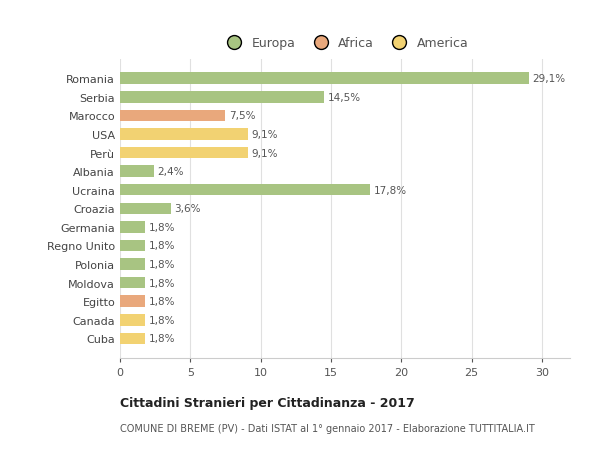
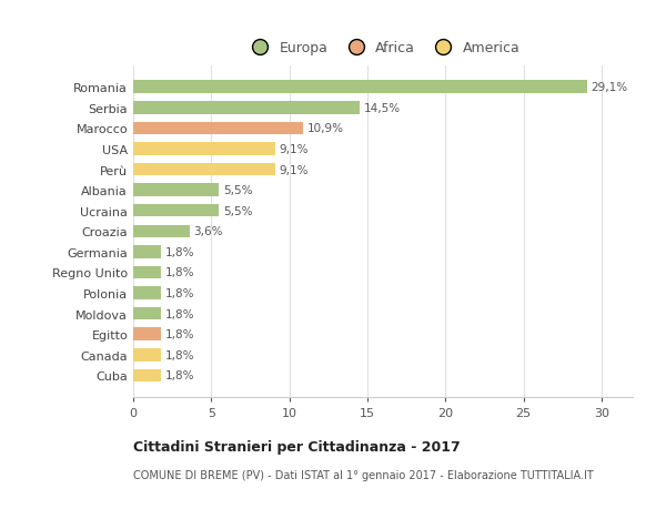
Marocco: 7,5% -> 10,9%
Albania: 2,4% -> 5,5%
Ucraina: 17,8% -> 5,5%
